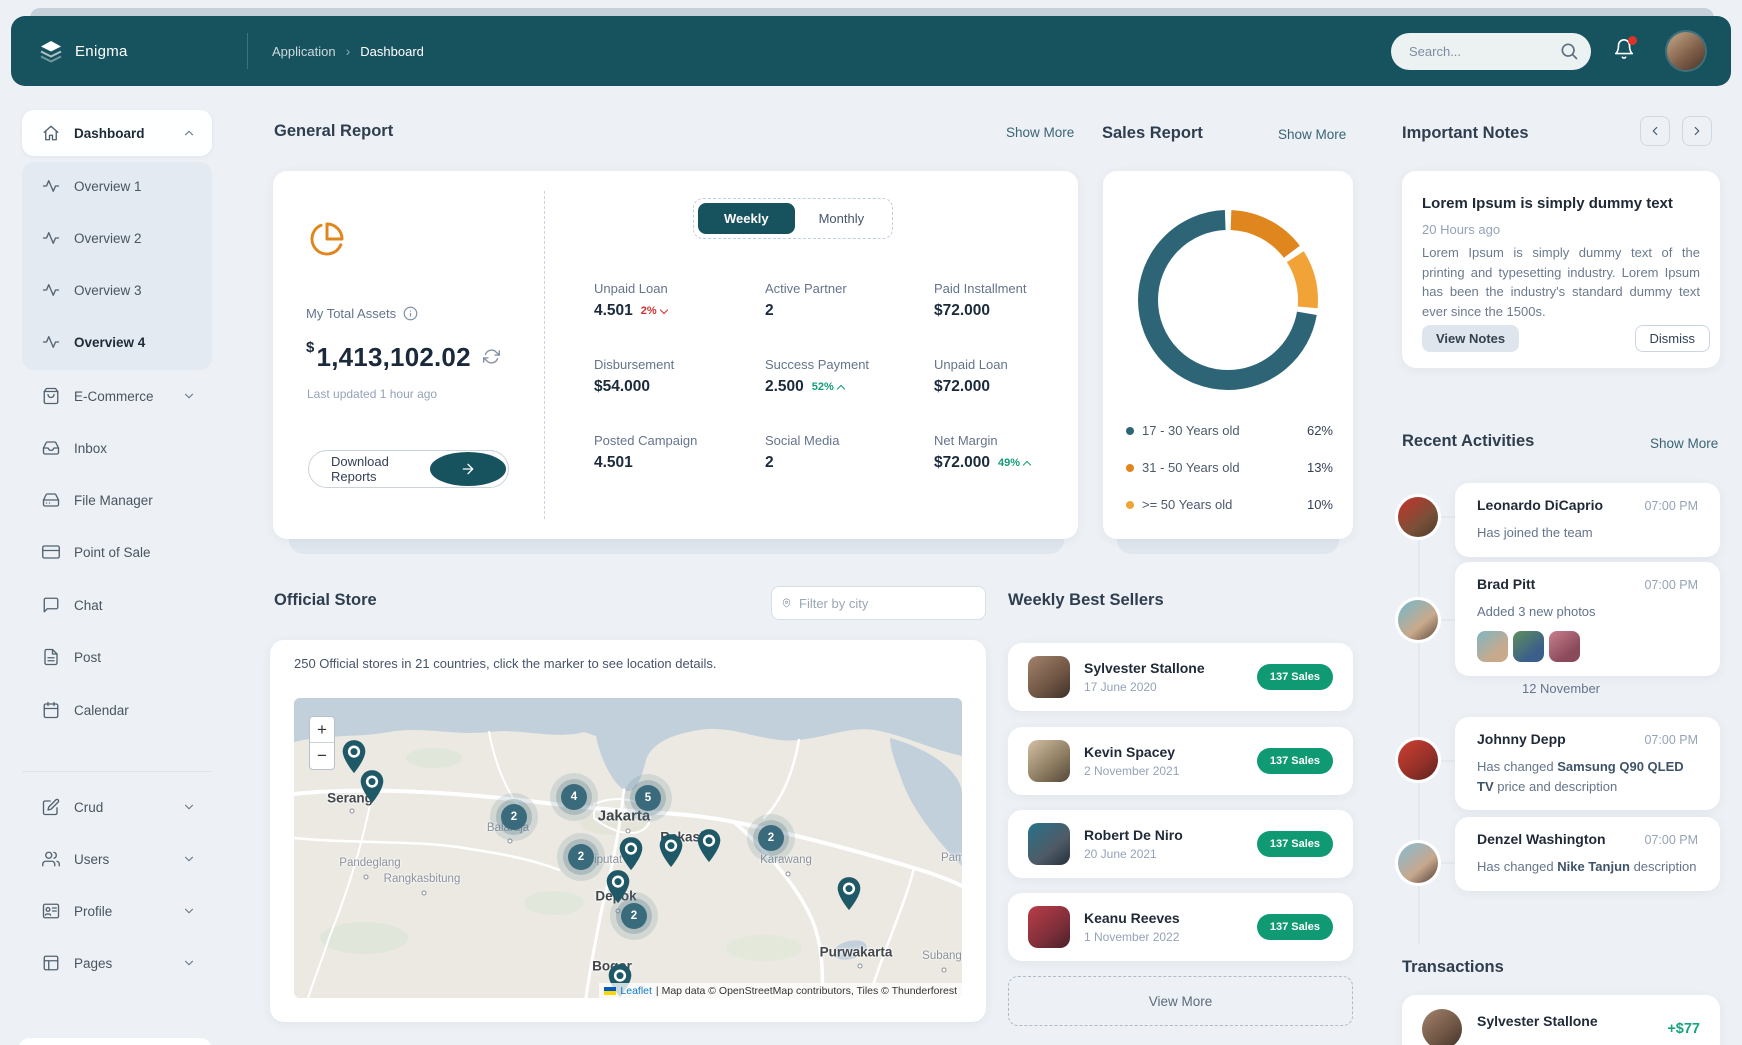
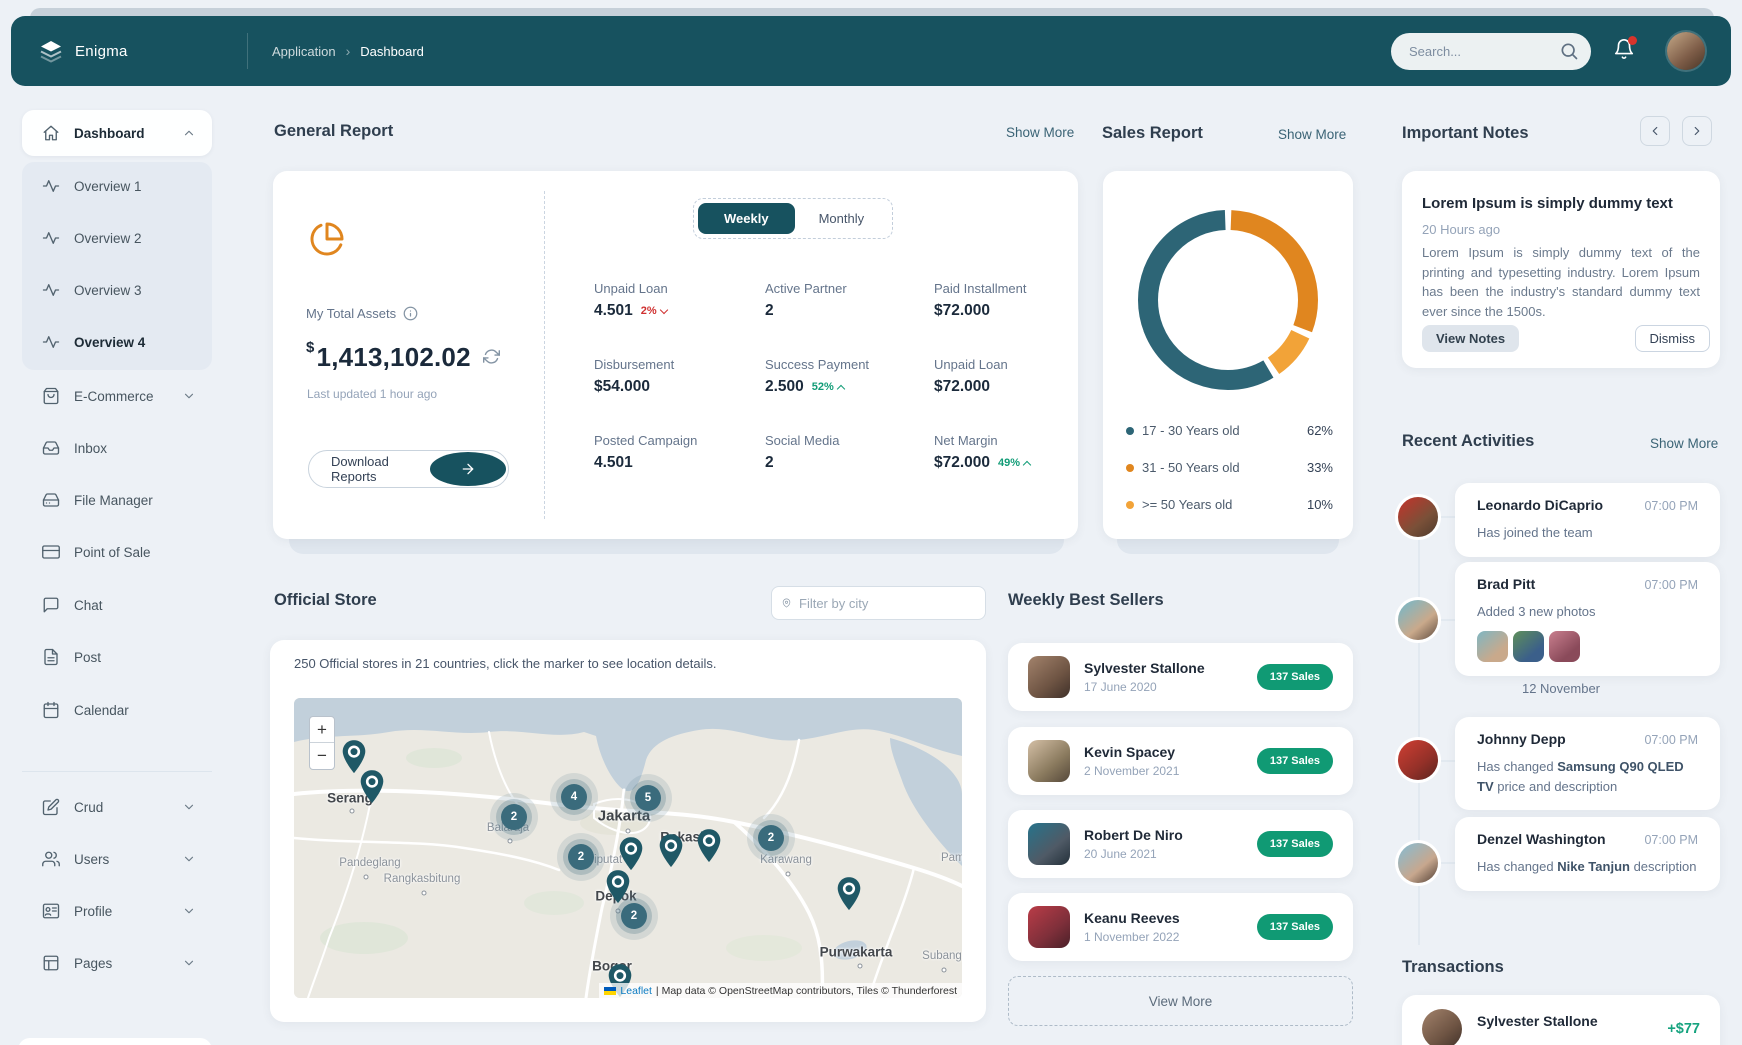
31 - 50 Years old: 13% -> 33%
